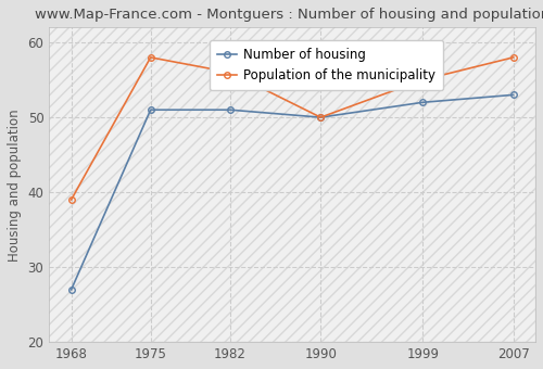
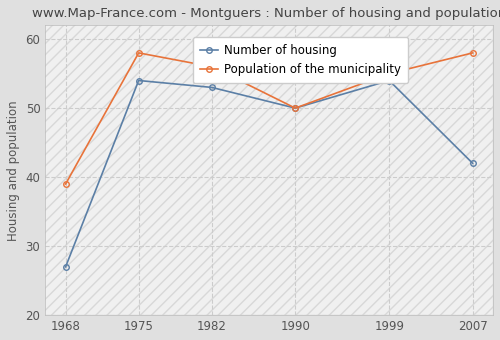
Number of housing/1975: 51 -> 54
Number of housing/1982: 51 -> 53
Number of housing/1999: 52 -> 54
Number of housing/2007: 53 -> 42
